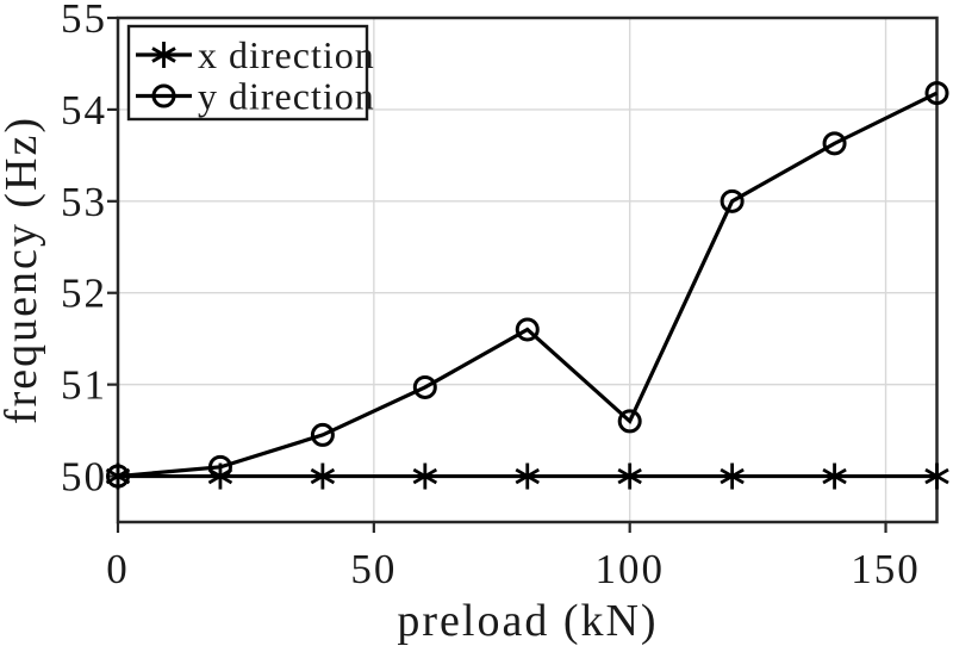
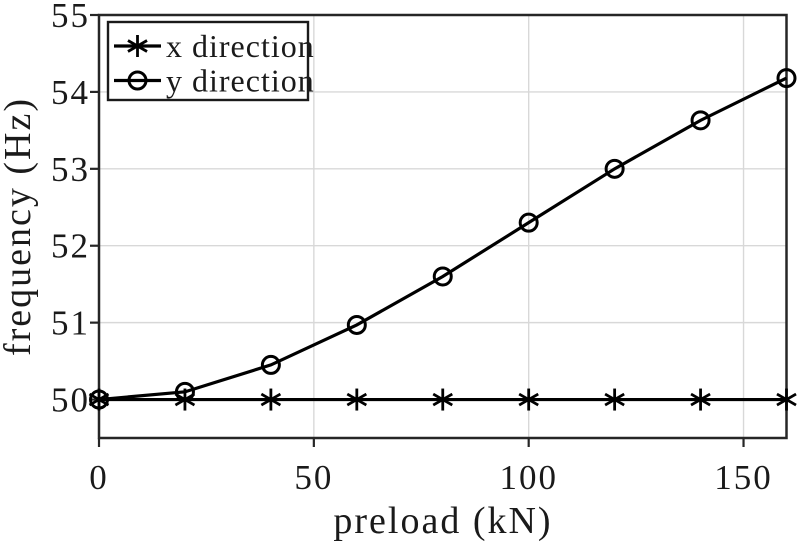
y direction/100: 50.6 -> 52.3
